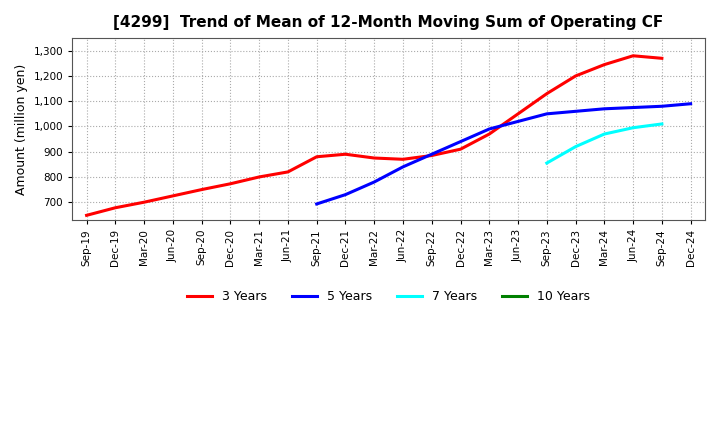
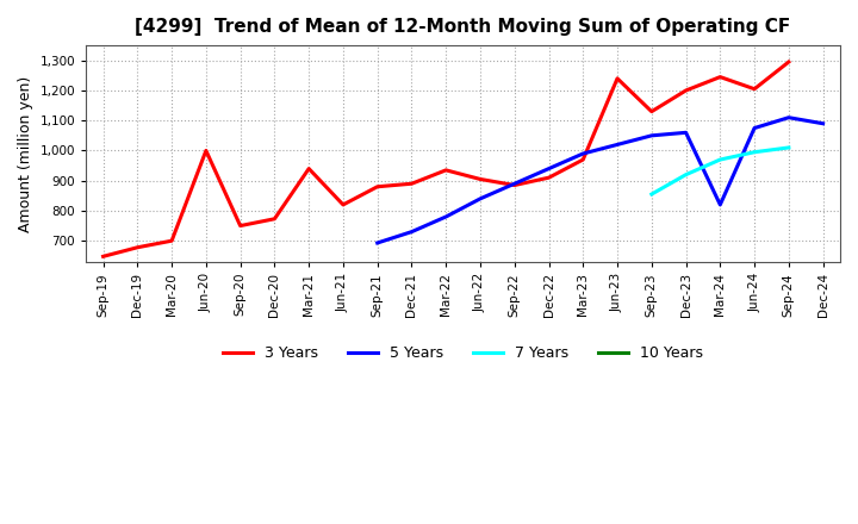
3 Years/Jun-20: 725 -> 1,000
3 Years/Mar-21: 800 -> 940
3 Years/Mar-22: 875 -> 935
3 Years/Jun-22: 870 -> 905
3 Years/Jun-23: 1,050 -> 1,240
5 Years/Mar-24: 1,070 -> 820
3 Years/Jun-24: 1,280 -> 1,205
3 Years/Sep-24: 1,270 -> 1,295
5 Years/Sep-24: 1,080 -> 1,110
